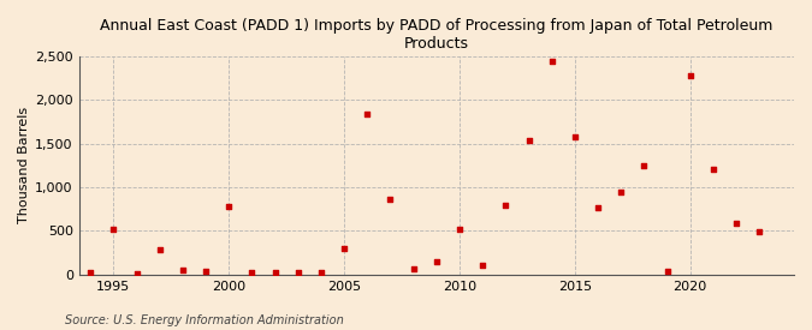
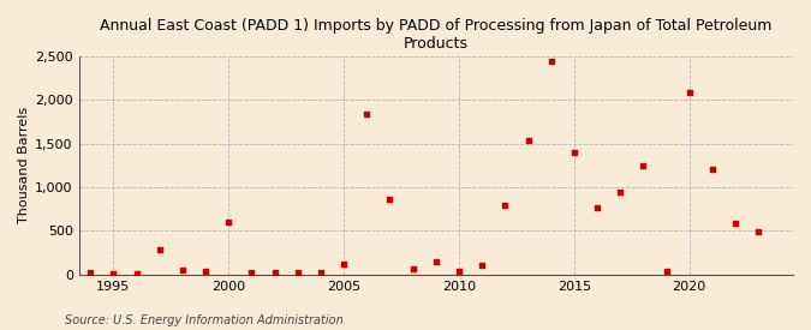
1995: 520 -> 10
2000: 780 -> 600
2005: 300 -> 120
2010: 520 -> 30
2015: 1,580 -> 1,400
2020: 2,280 -> 2,090
